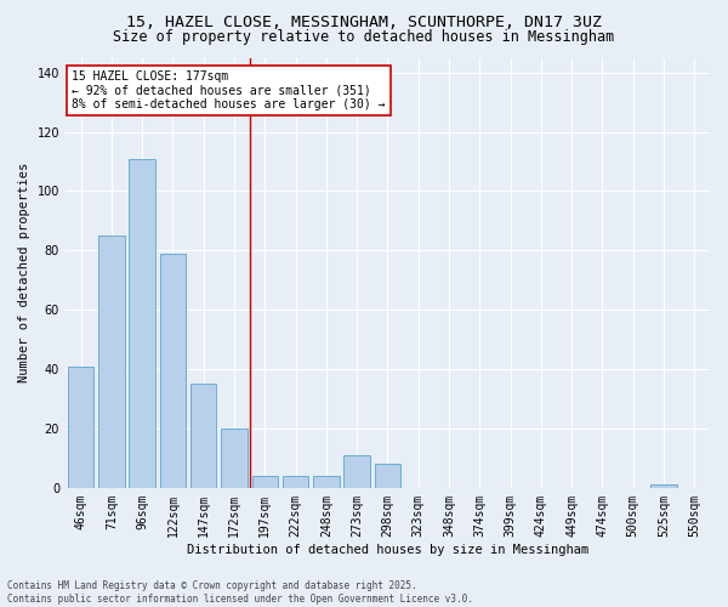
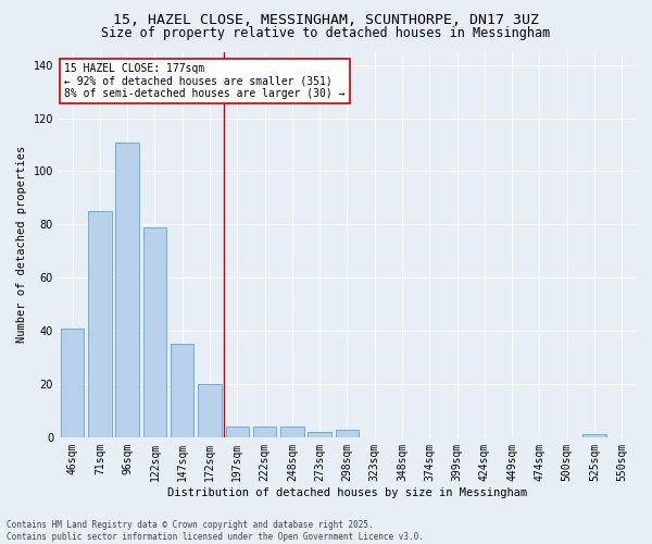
273sqm: 11 -> 2
298sqm: 8 -> 3
